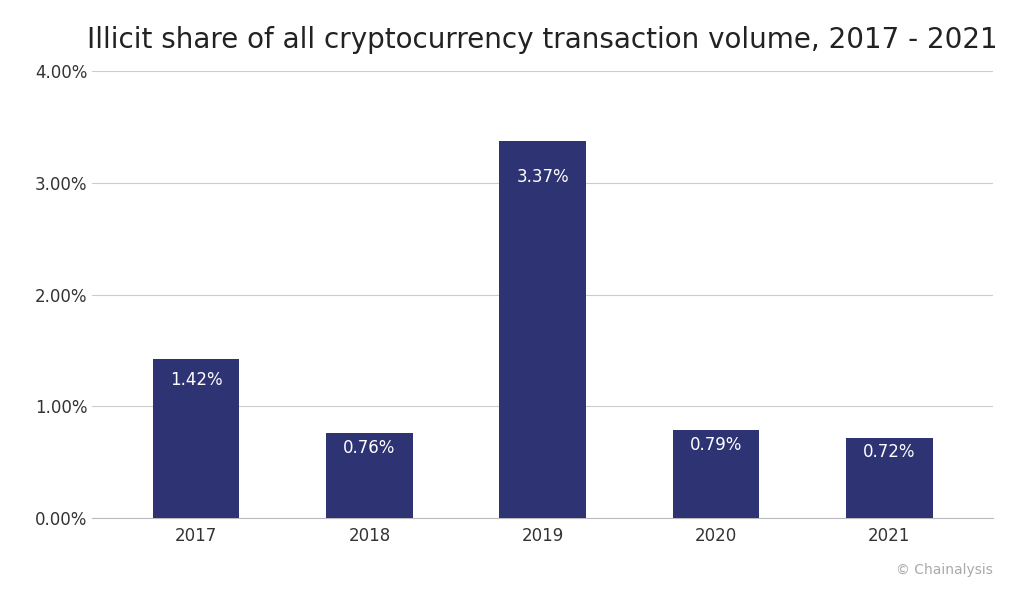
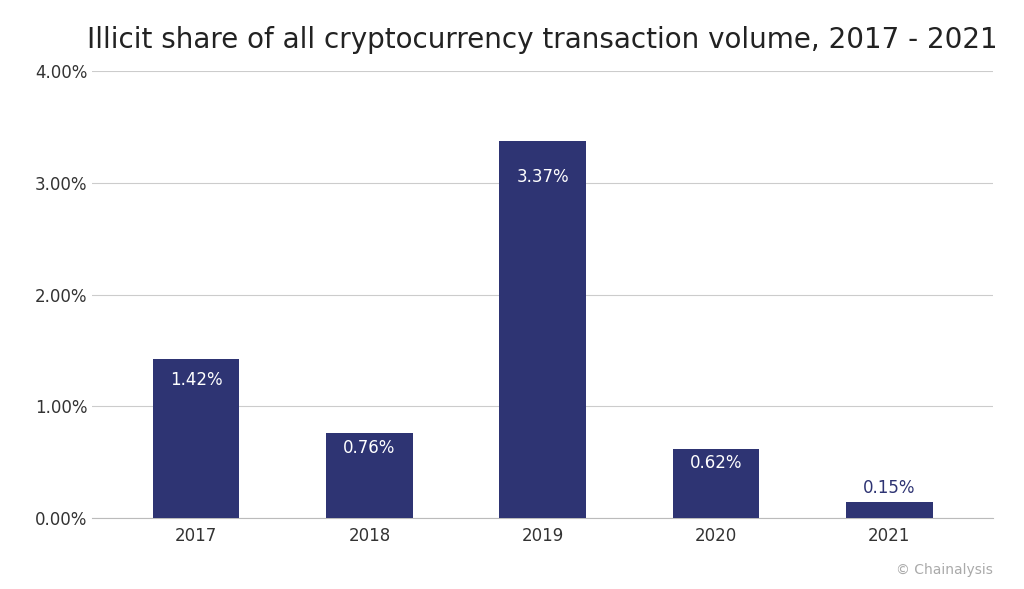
2020: 0.79% -> 0.62%
2021: 0.72% -> 0.15%
